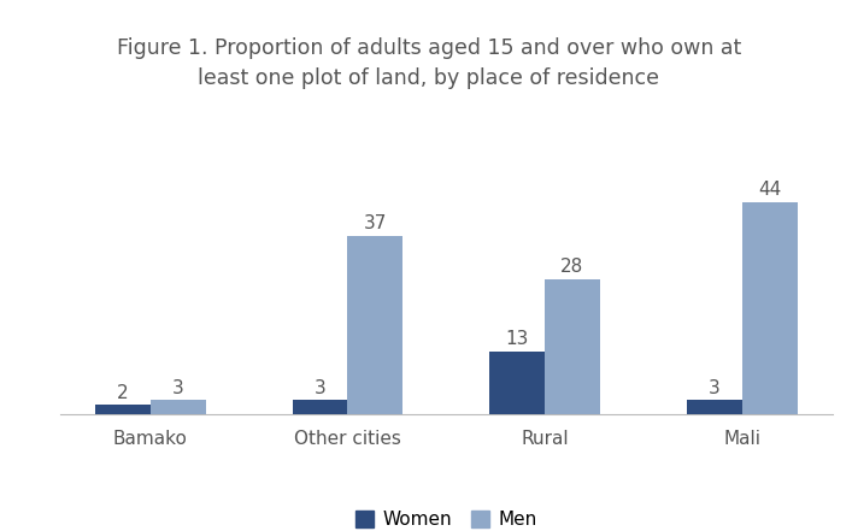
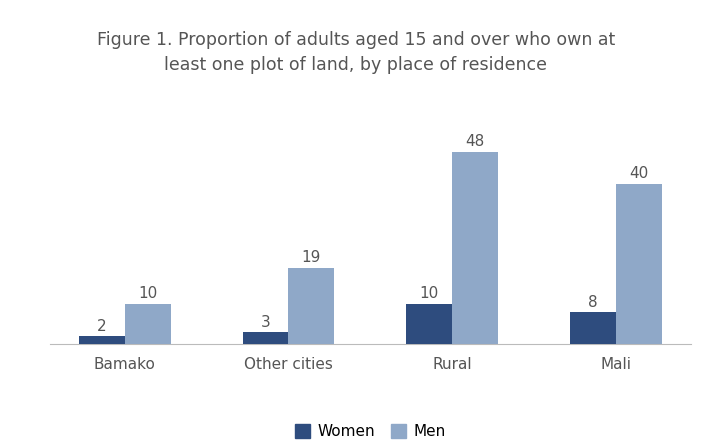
Men/Bamako: 3 -> 10
Men/Other cities: 37 -> 19
Women/Rural: 13 -> 10
Men/Rural: 28 -> 48
Women/Mali: 3 -> 8
Men/Mali: 44 -> 40
